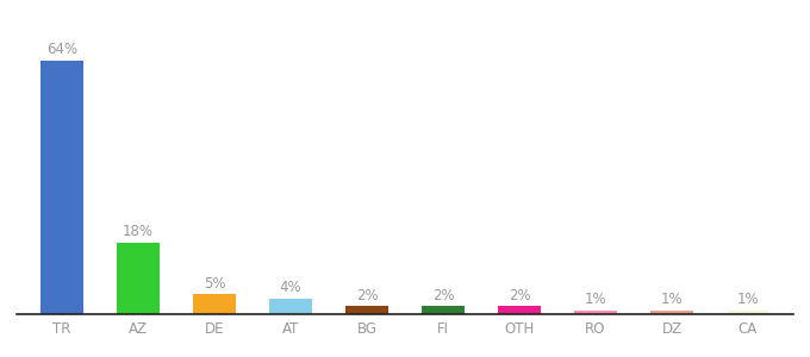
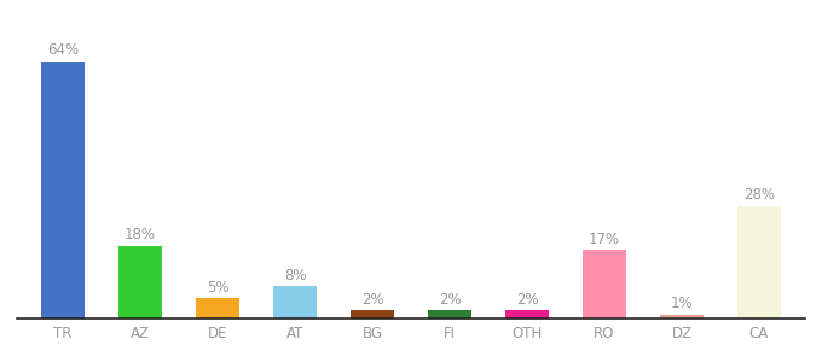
AT: 4% -> 8%
RO: 1% -> 17%
CA: 1% -> 28%
